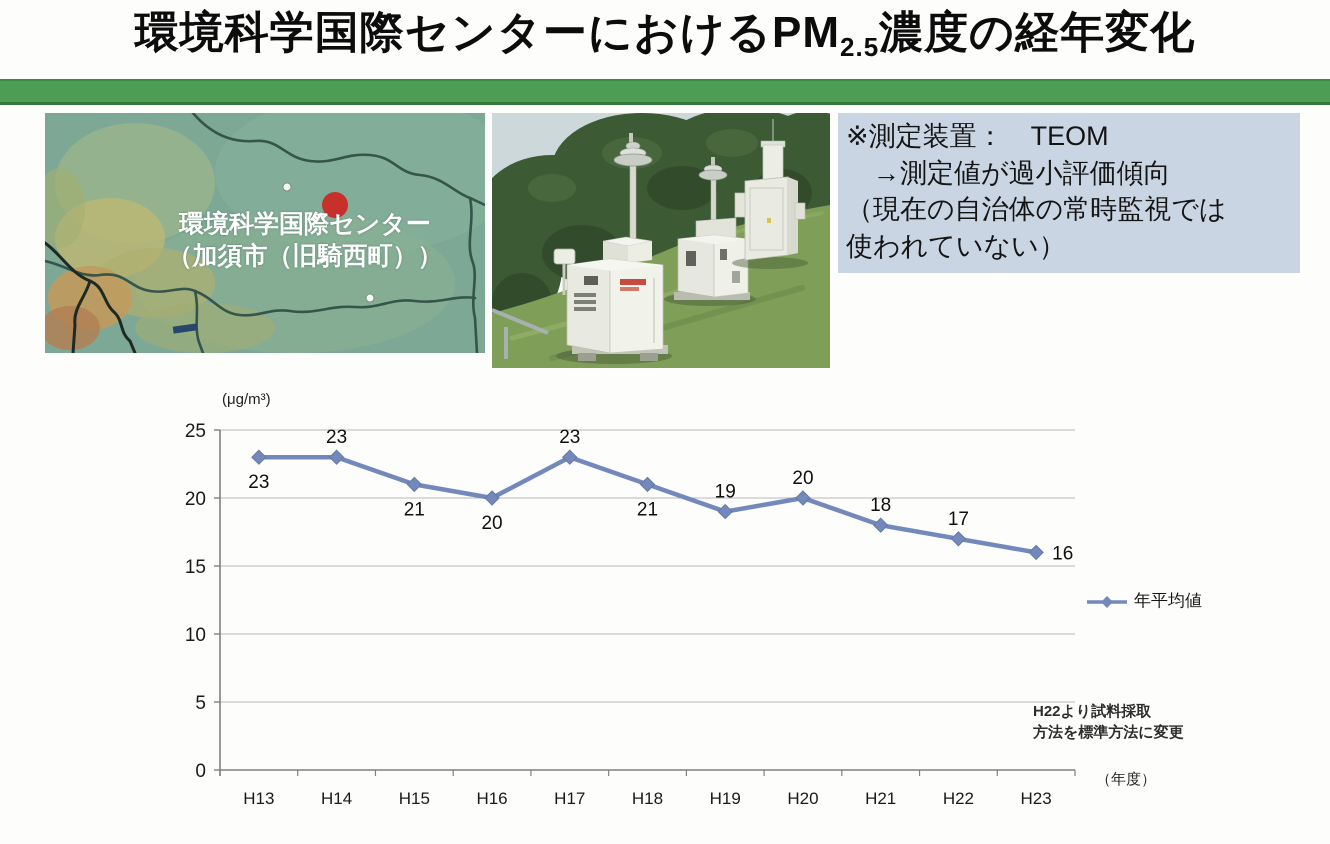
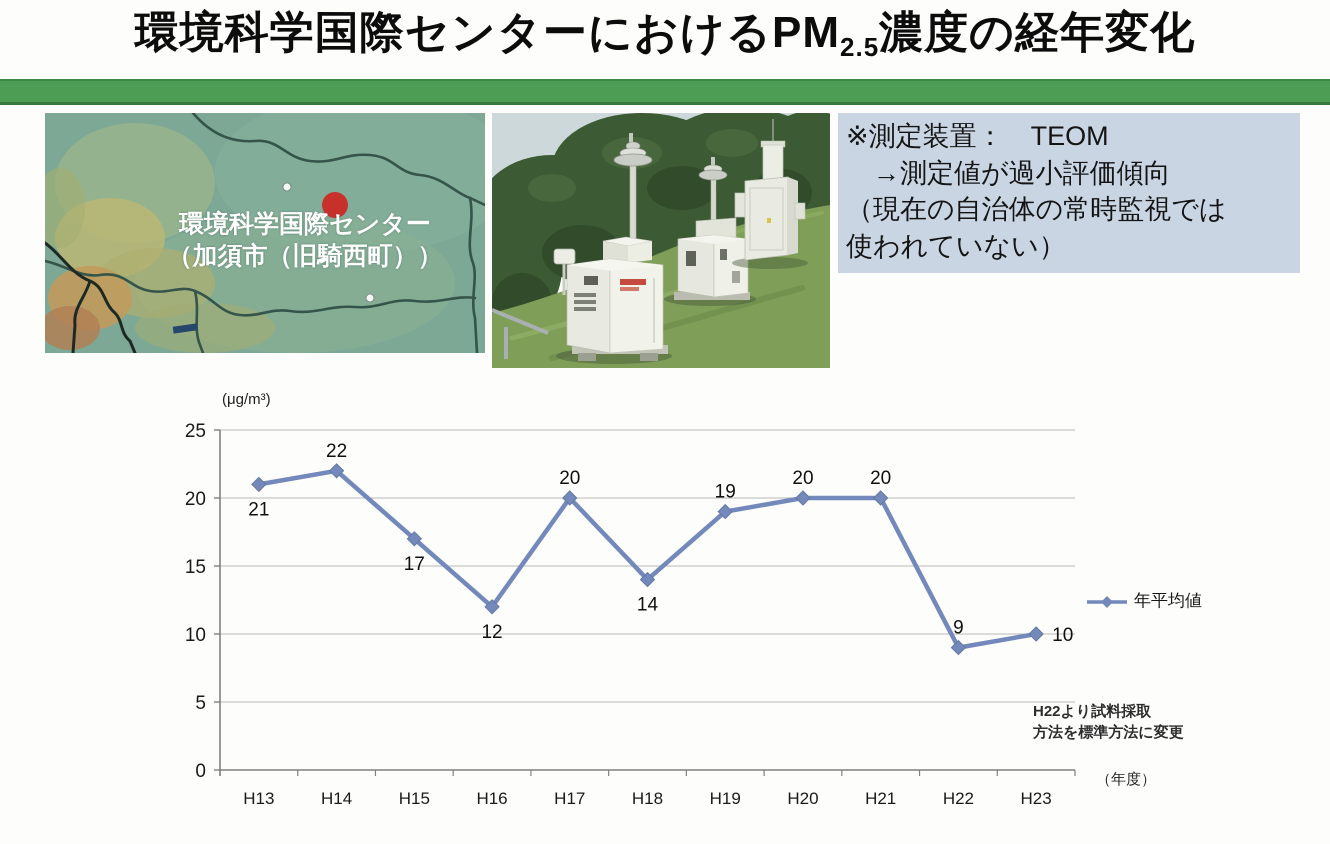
H13: 23 -> 21
H14: 23 -> 22
H15: 21 -> 17
H16: 20 -> 12
H17: 23 -> 20
H18: 21 -> 14
H21: 18 -> 20
H22: 17 -> 9
H23: 16 -> 10
